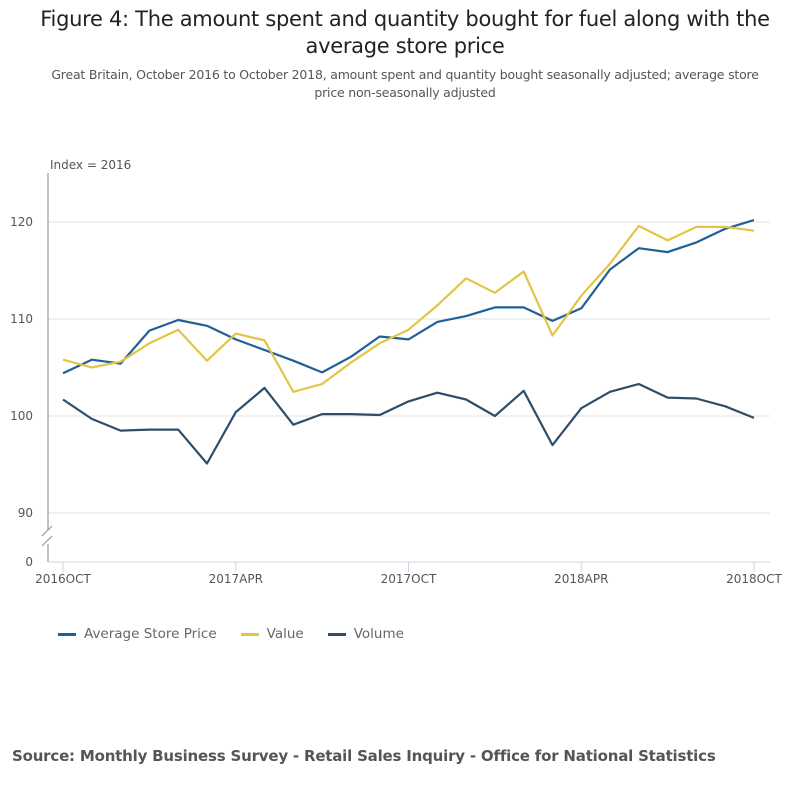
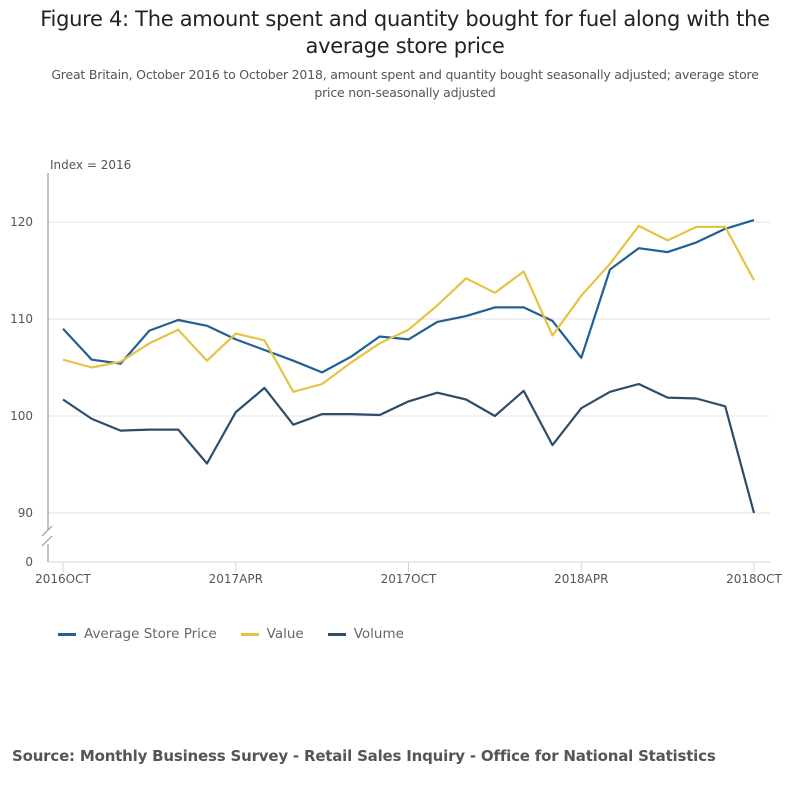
Average Store Price/2016OCT: 104 -> 109
Average Store Price/2018APR: 111 -> 106
Value/2018OCT: 119 -> 114
Volume/2018OCT: 100 -> 90
